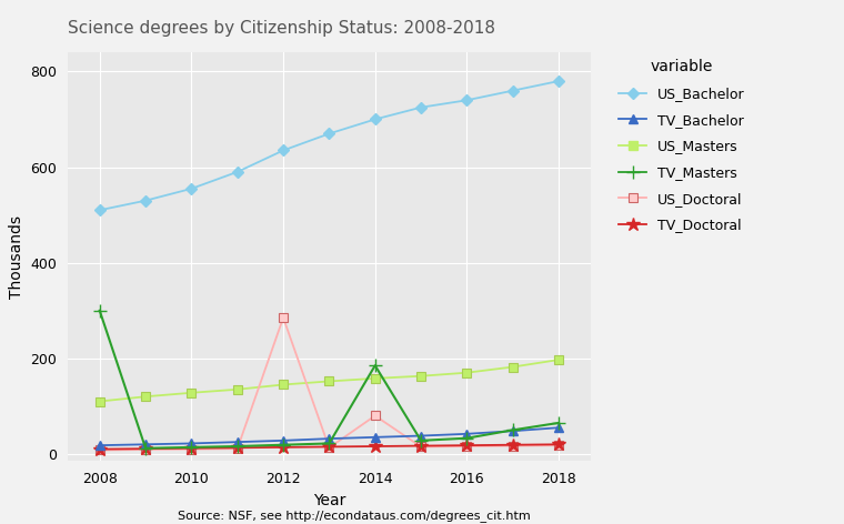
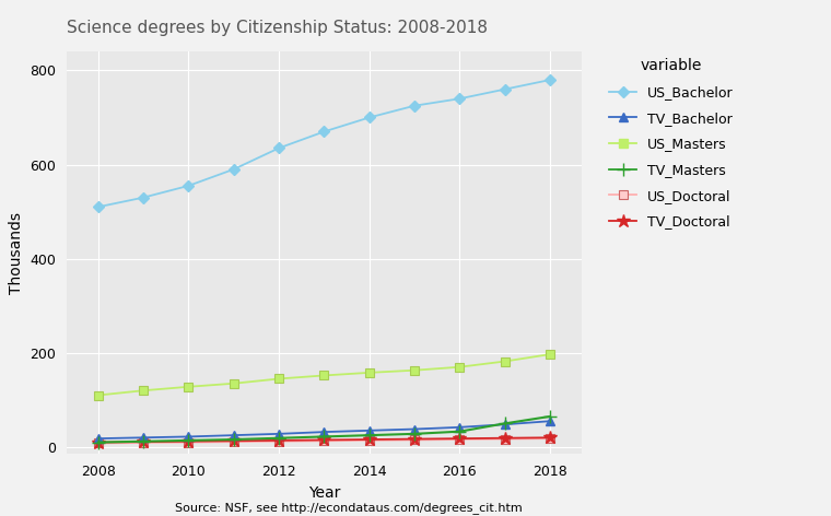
TV_Masters/2008: 300 -> 10
US_Doctoral/2012: 285 -> 12
TV_Masters/2014: 185 -> 25
US_Doctoral/2014: 80 -> 14
